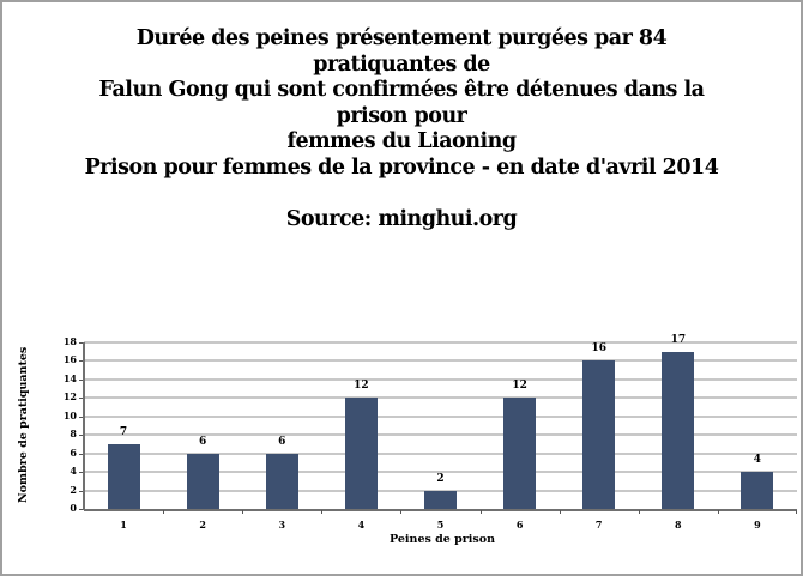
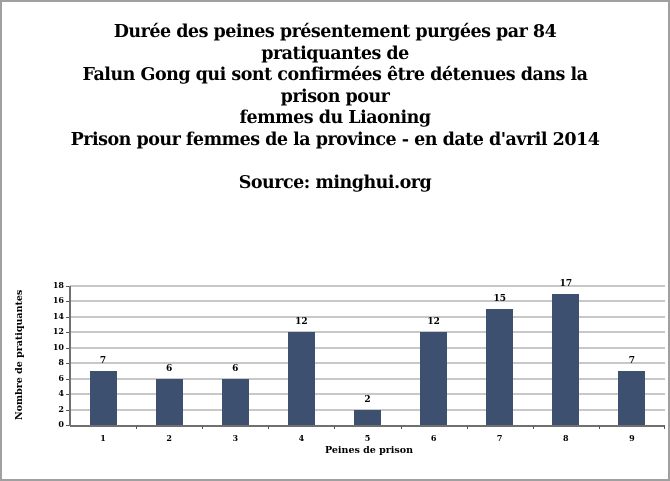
7: 16 -> 15
9: 4 -> 7
